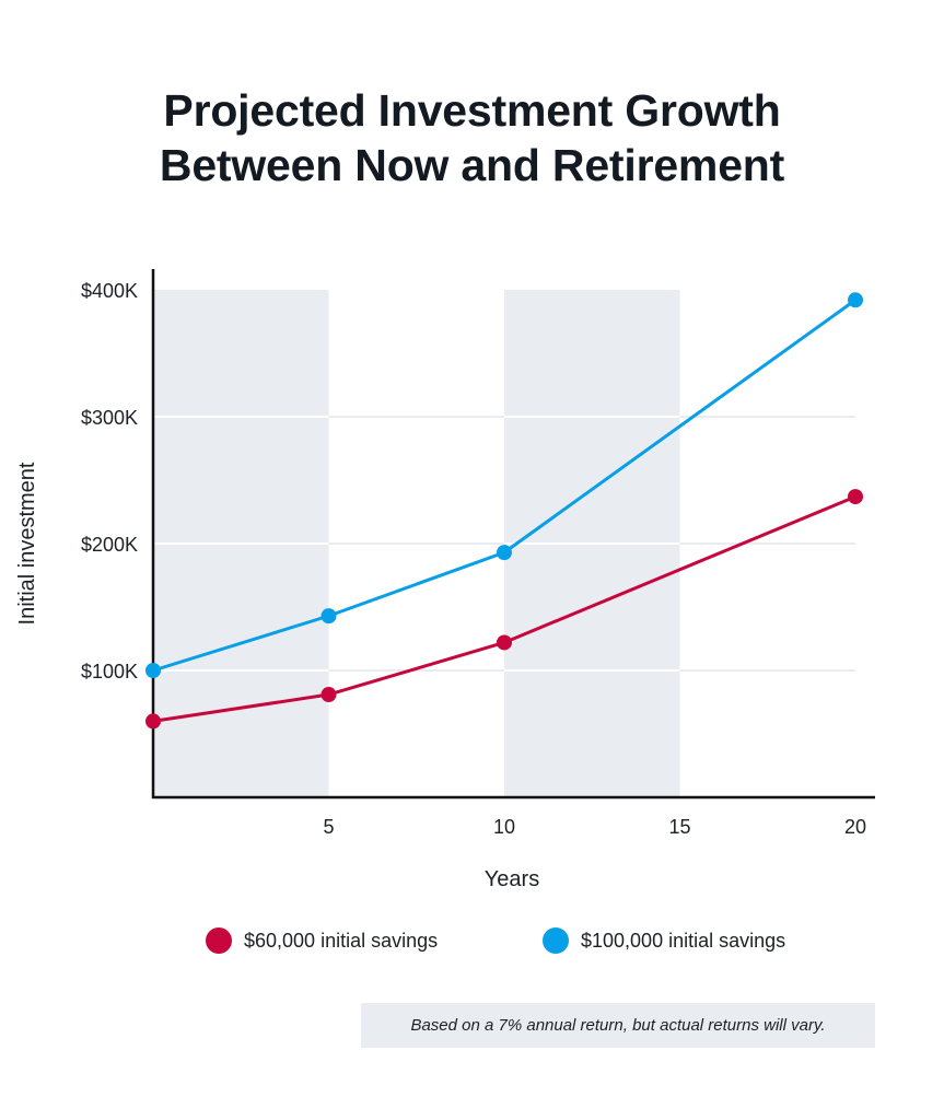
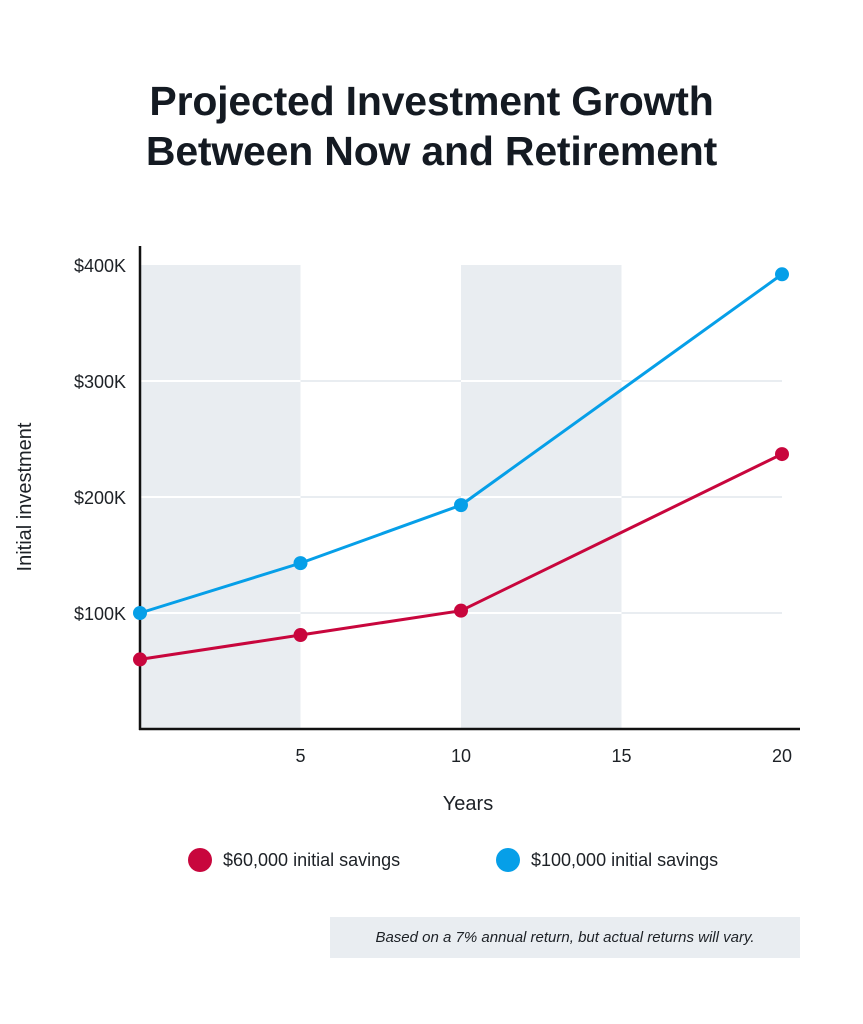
$60,000 initial savings/10: $122K -> $102K
